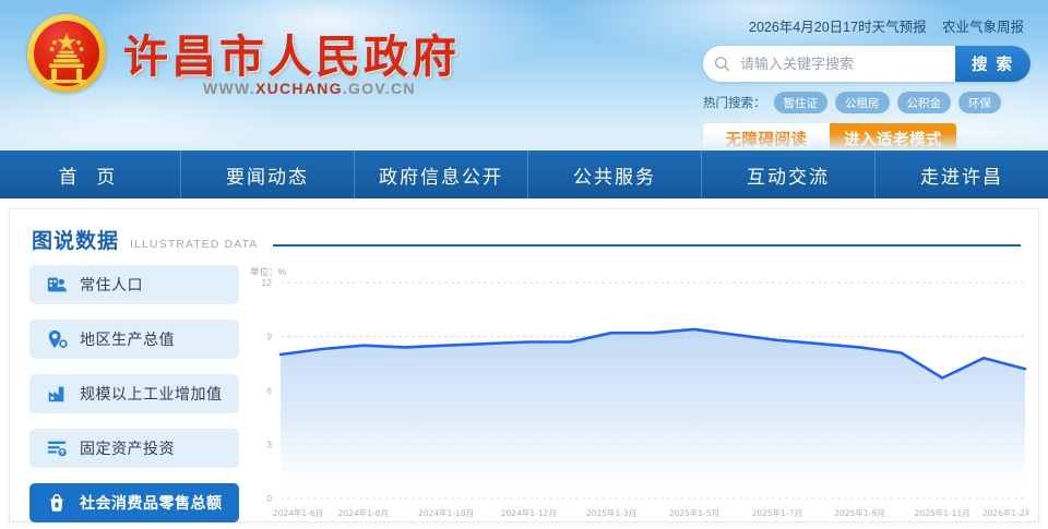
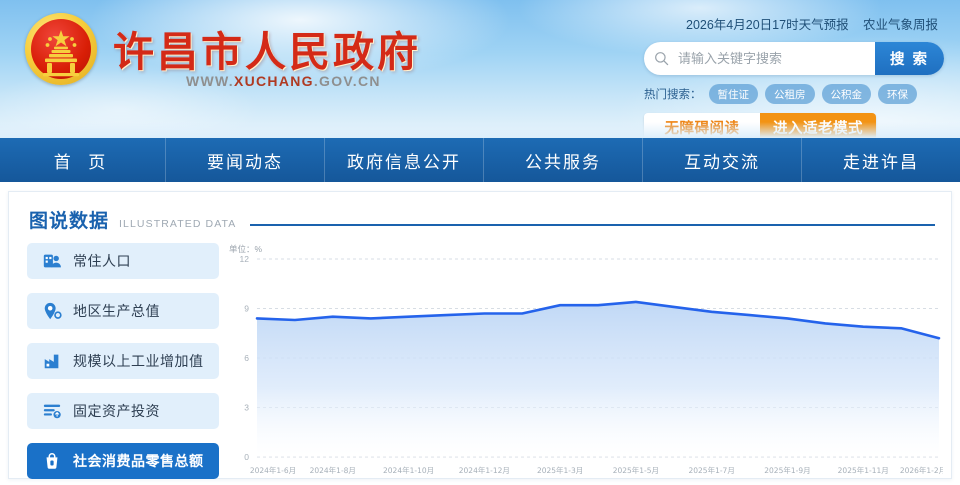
2024年1-6月: 8.0 -> 8.4
2025年1-11月: 6.7 -> 7.9
